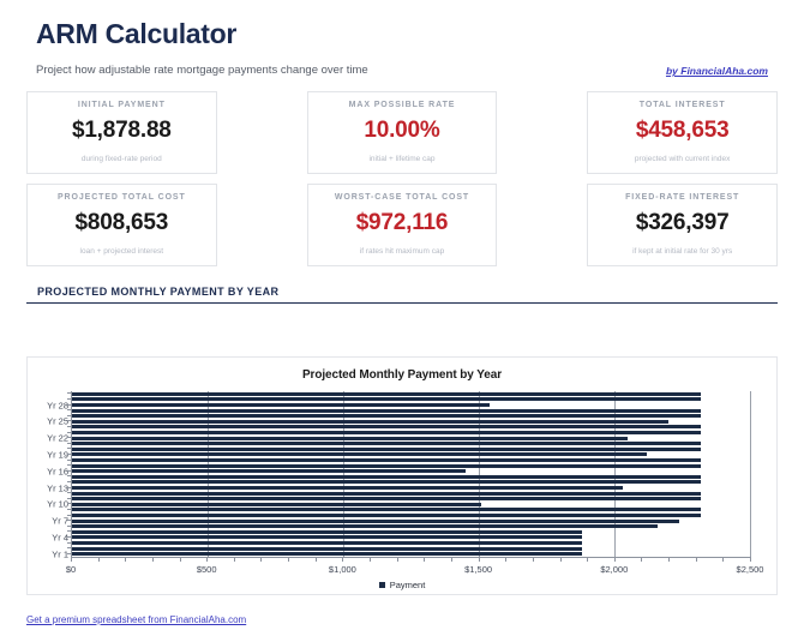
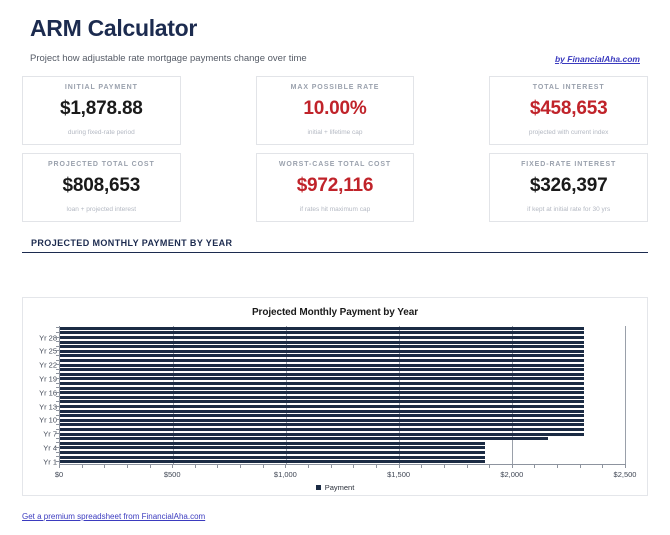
Yr 7: $2240 -> $2320
Yr 10: $1510 -> $2320
Yr 13: $2030 -> $2320
Yr 16: $1450 -> $2320
Yr 19: $2120 -> $2320
Yr 22: $2050 -> $2320
Yr 25: $2200 -> $2320
Yr 28: $1540 -> $2320
